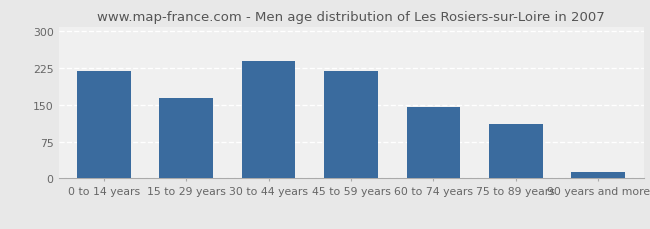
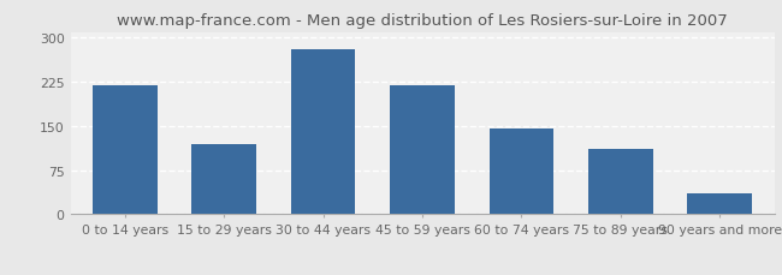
15 to 29 years: 165 -> 120
30 to 44 years: 240 -> 280
90 years and more: 14 -> 35
